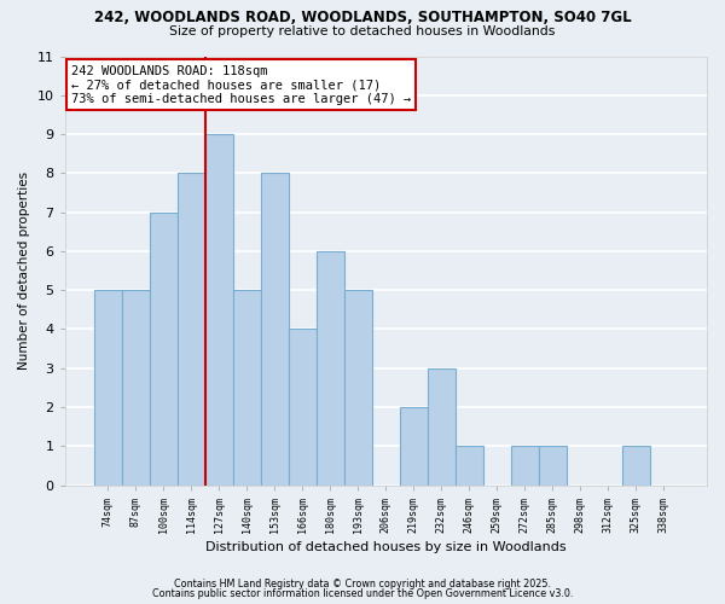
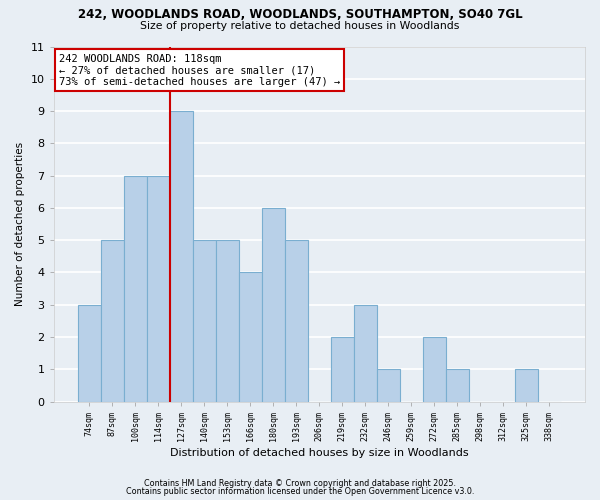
74sqm: 5 -> 3
114sqm: 8 -> 7
153sqm: 8 -> 5
272sqm: 1 -> 2
